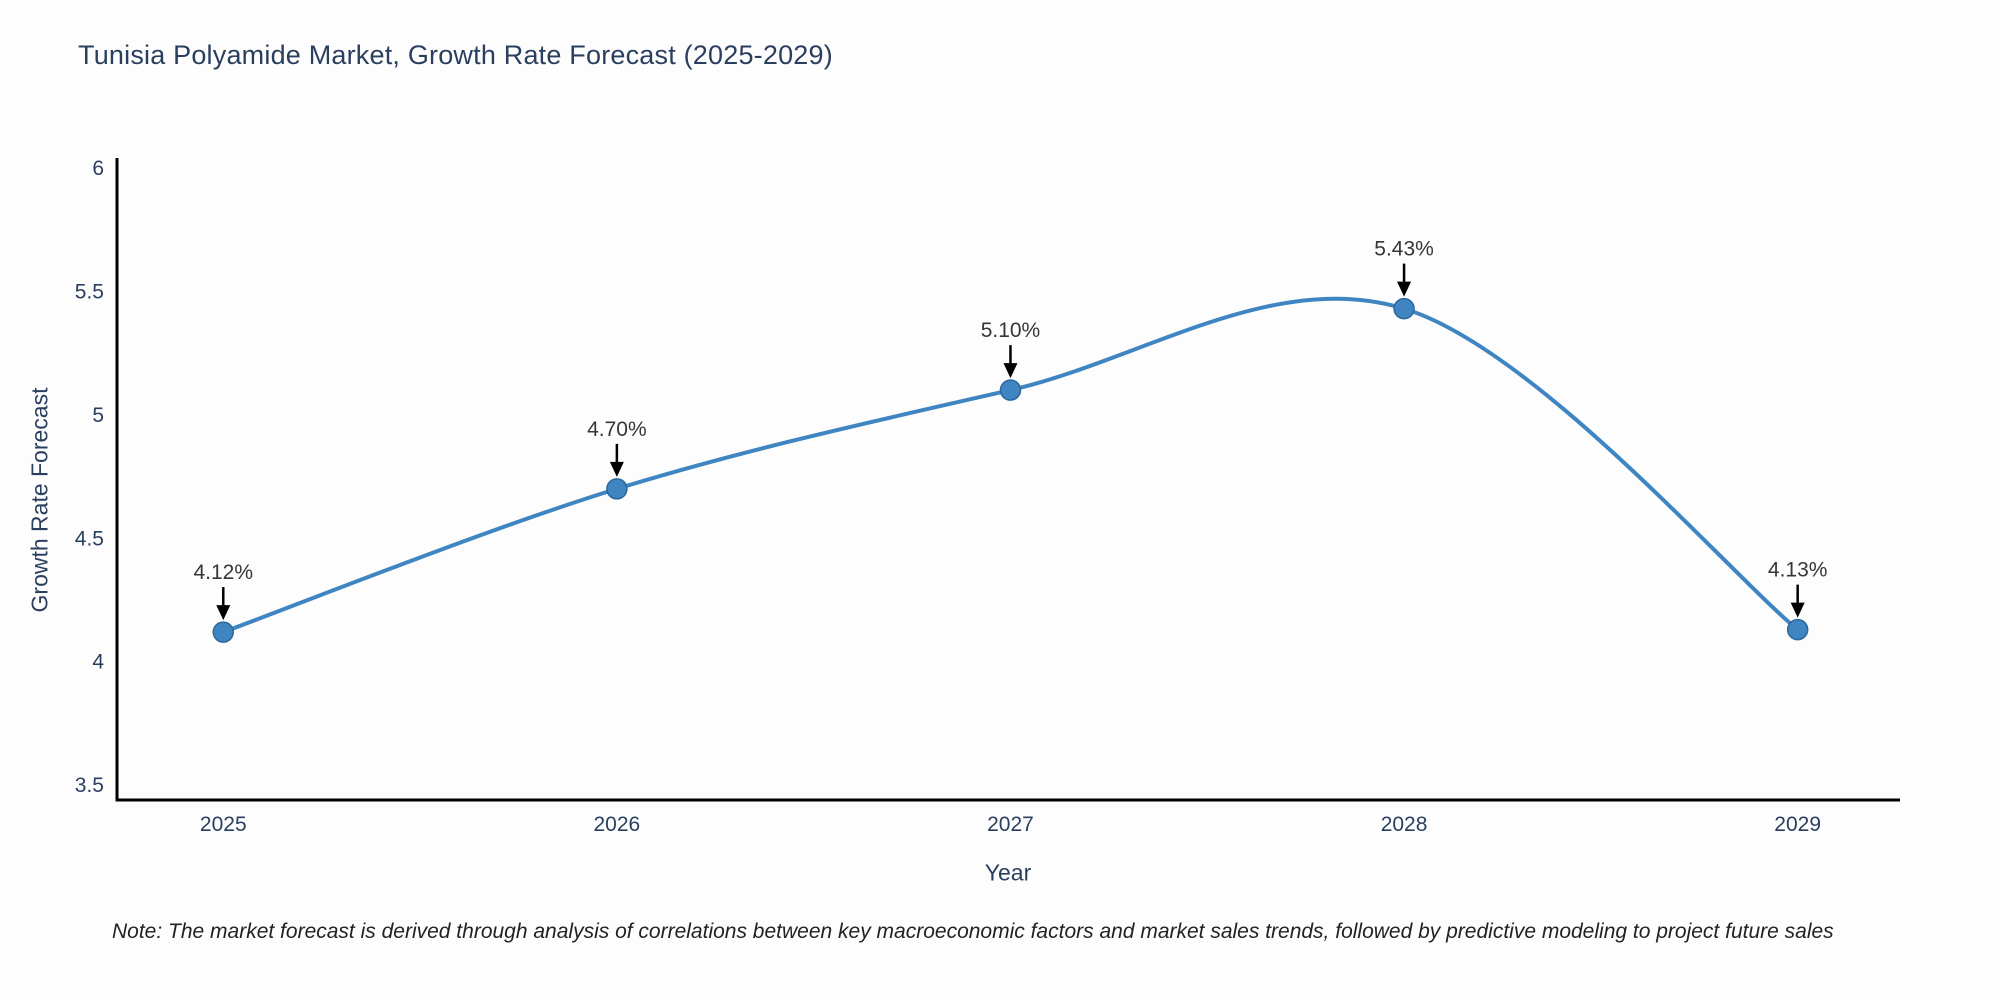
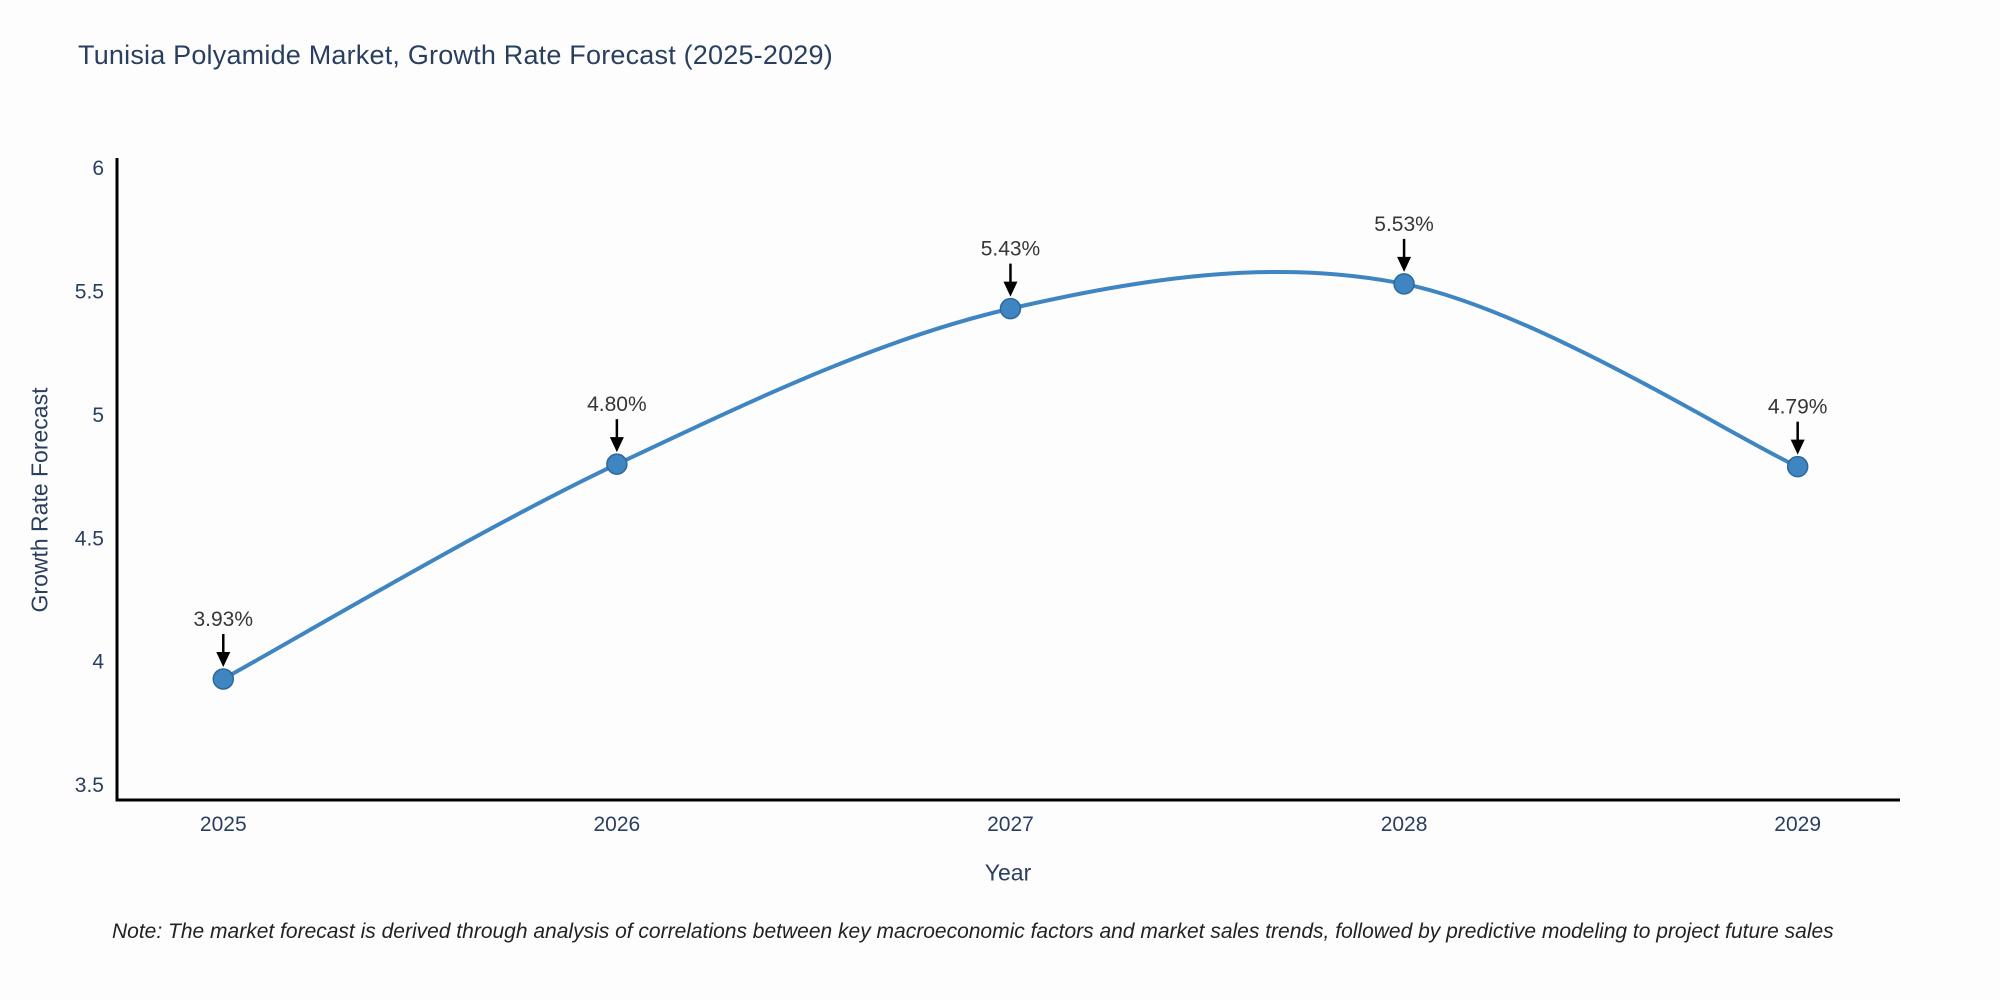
2025: 4.12% -> 3.93%
2026: 4.70% -> 4.80%
2027: 5.10% -> 5.43%
2028: 5.43% -> 5.53%
2029: 4.13% -> 4.79%
